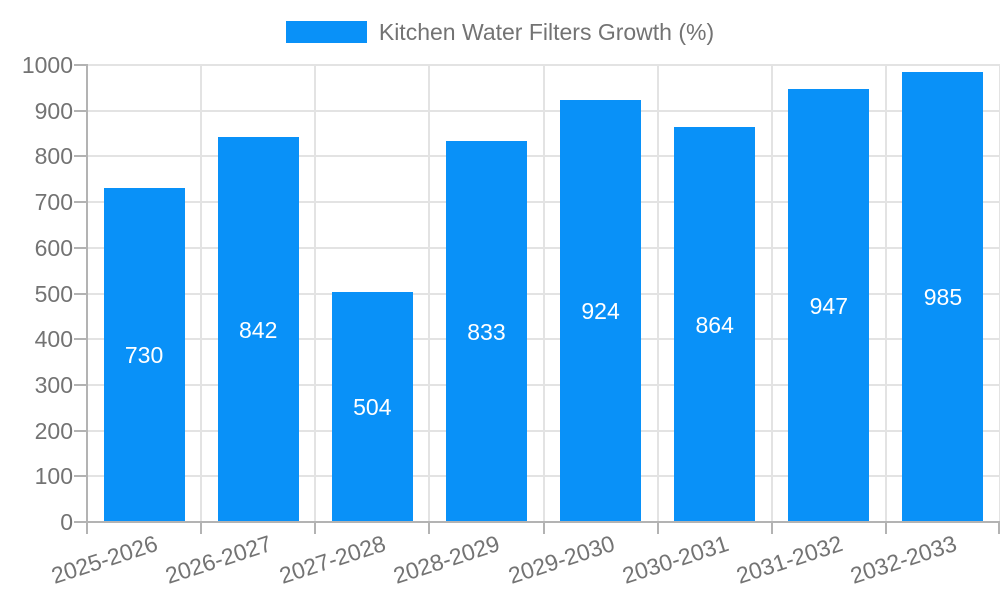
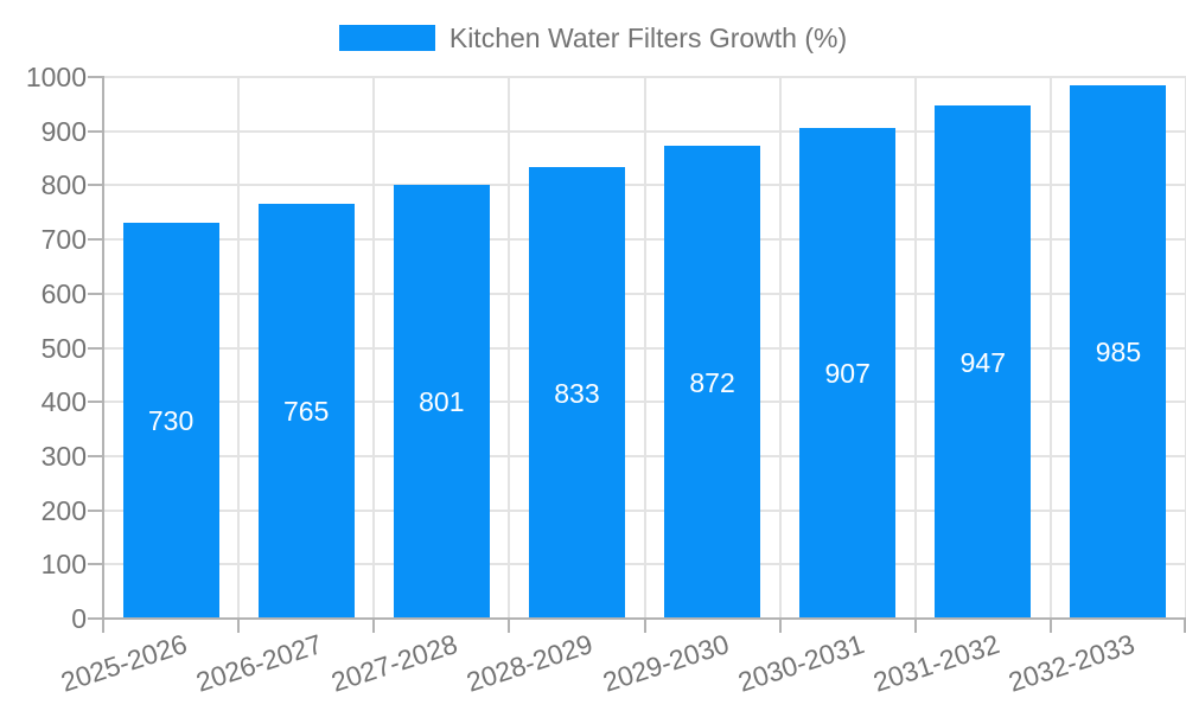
2026-2027: 842 -> 765
2027-2028: 504 -> 801
2029-2030: 924 -> 872
2030-2031: 864 -> 907
